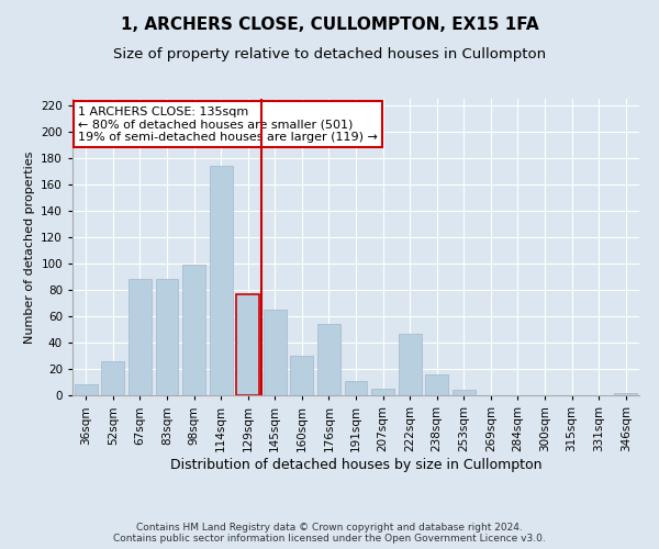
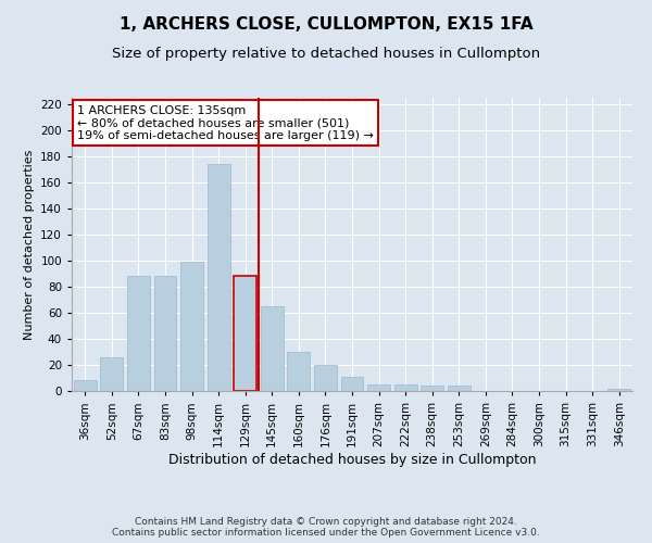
129sqm: 77 -> 88
176sqm: 54 -> 20
222sqm: 47 -> 5
238sqm: 16 -> 4
